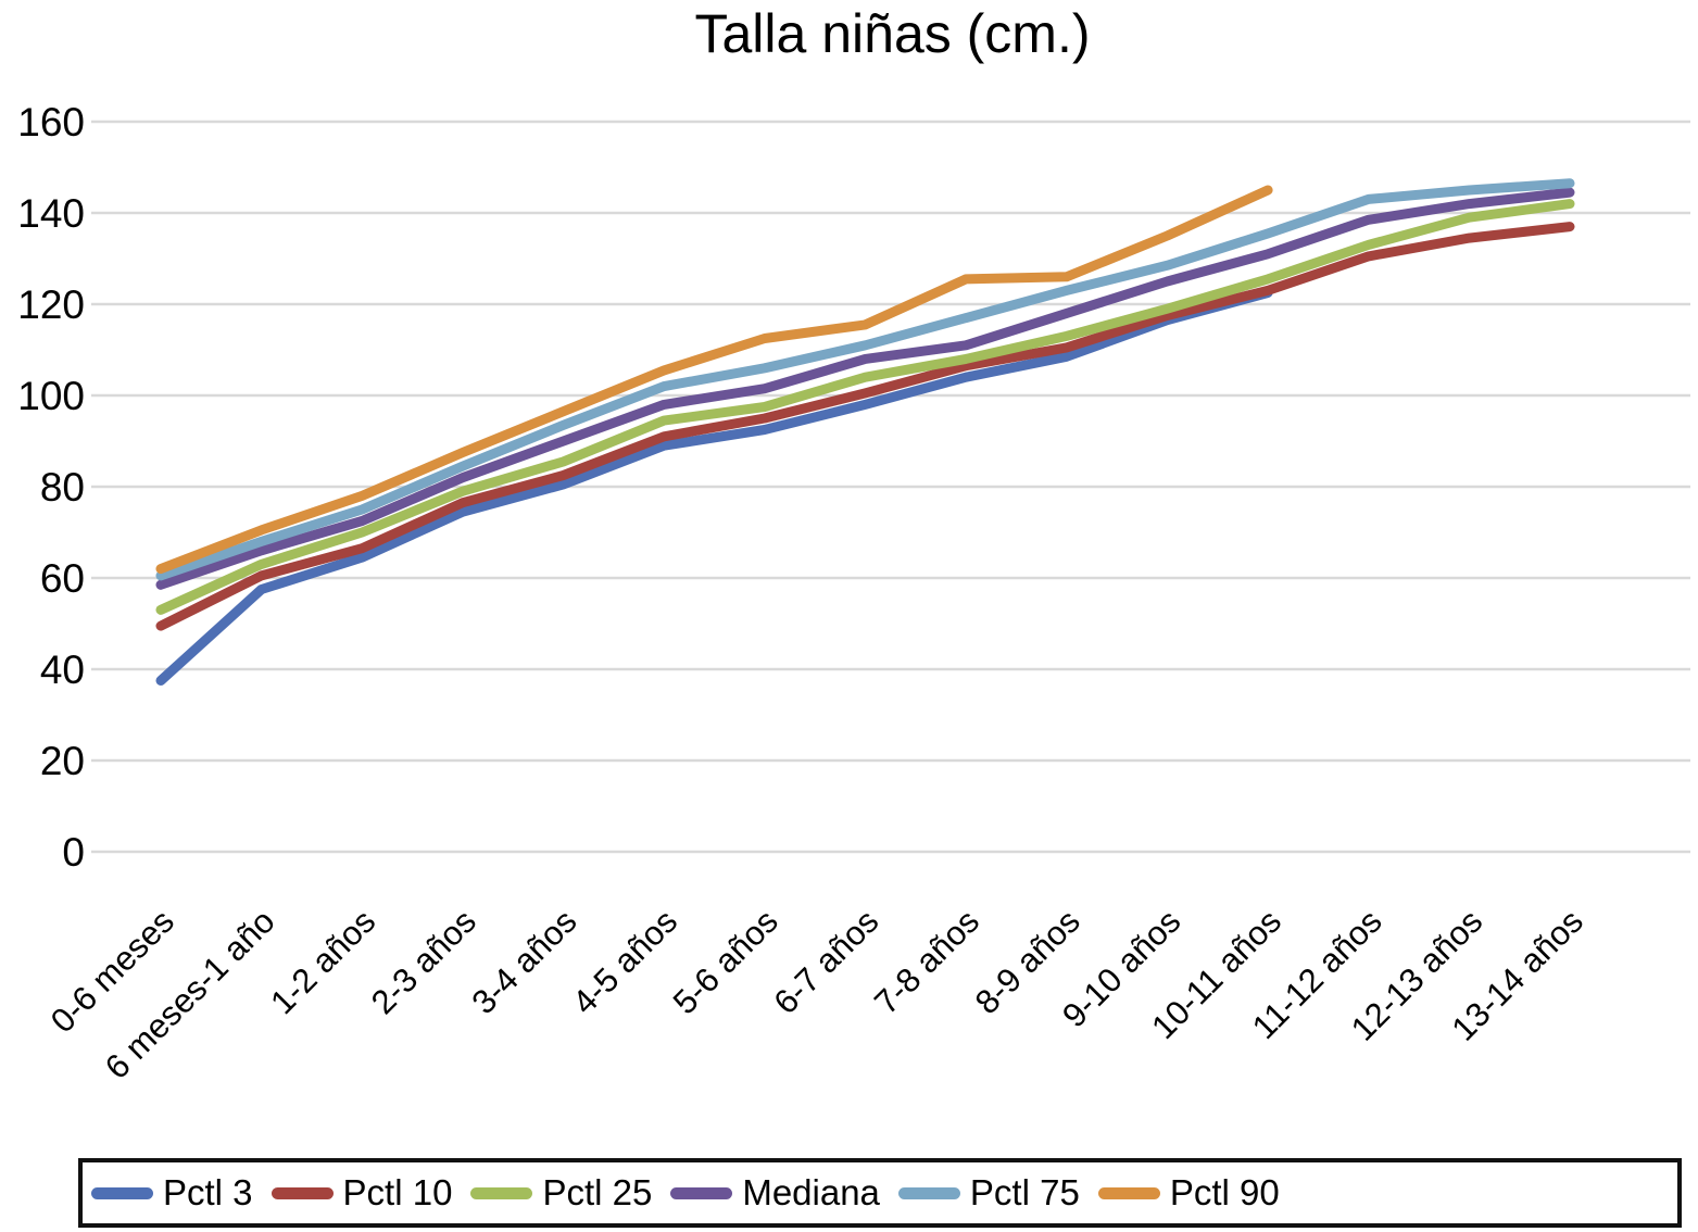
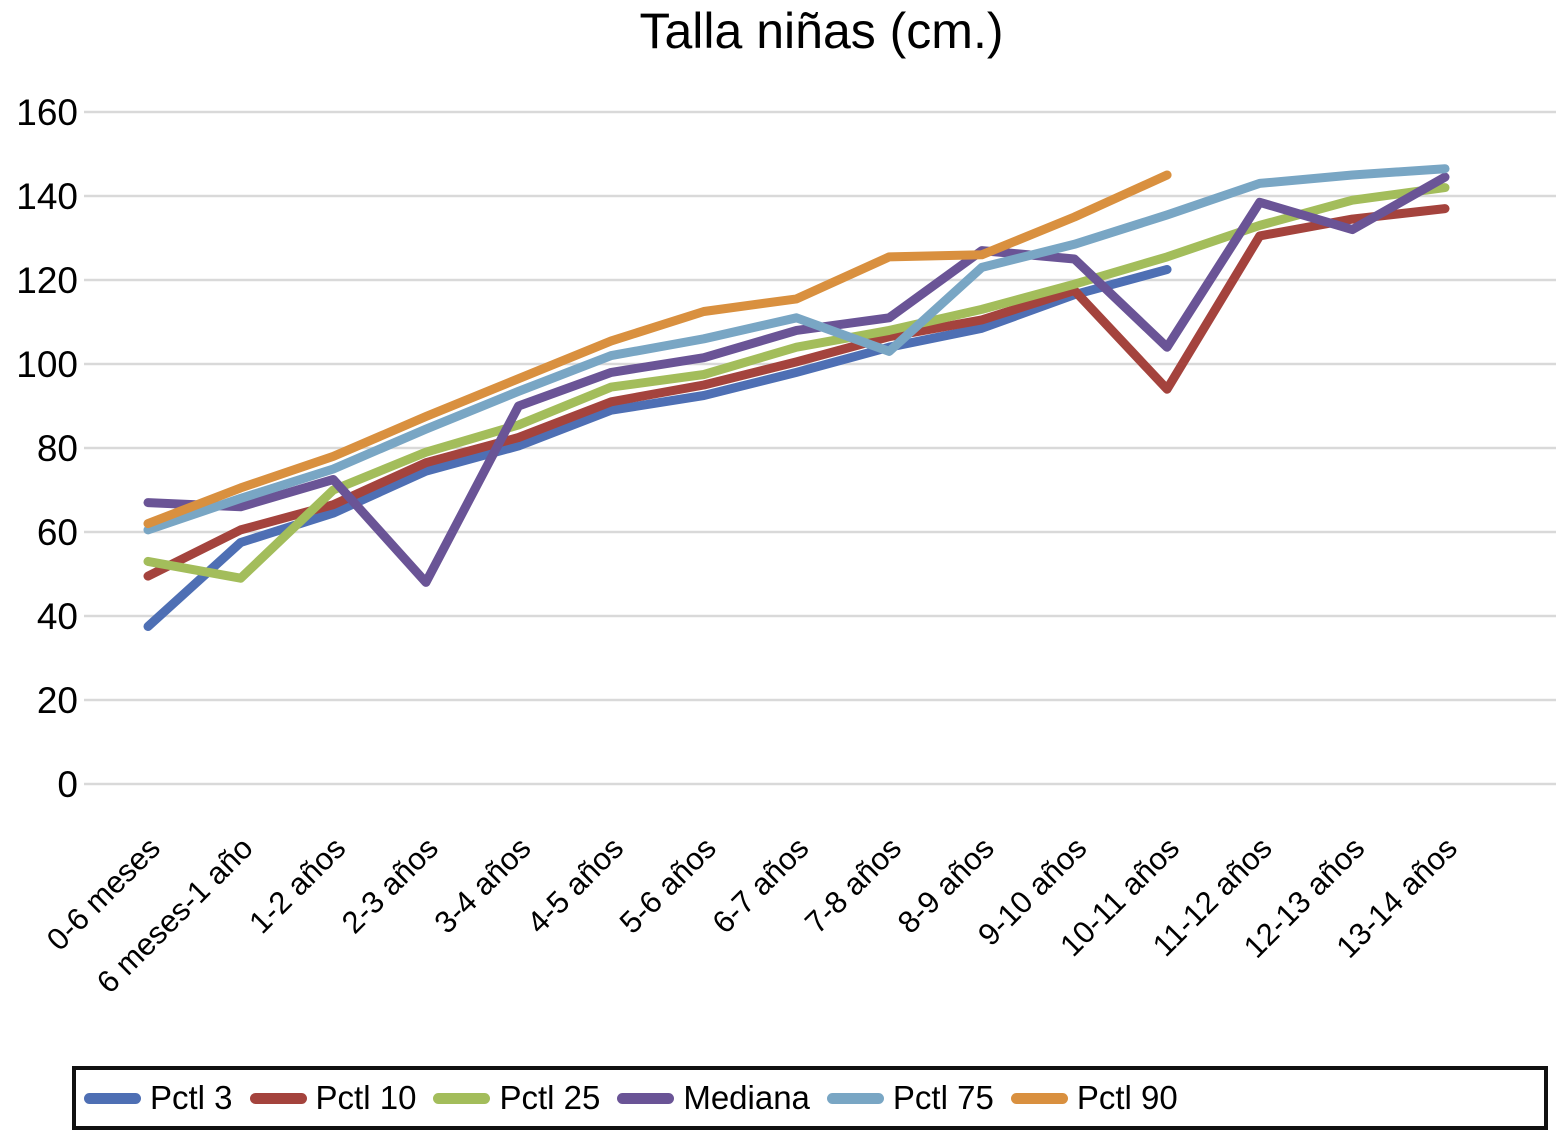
Mediana/0-6 meses: 58 -> 67
Pctl 25/6 meses-1 año: 63 -> 49
Mediana/2-3 años: 82 -> 48
Pctl 75/7-8 años: 117 -> 103
Mediana/8-9 años: 118 -> 127
Pctl 10/10-11 años: 123 -> 94
Mediana/10-11 años: 131 -> 104
Mediana/12-13 años: 142 -> 132
